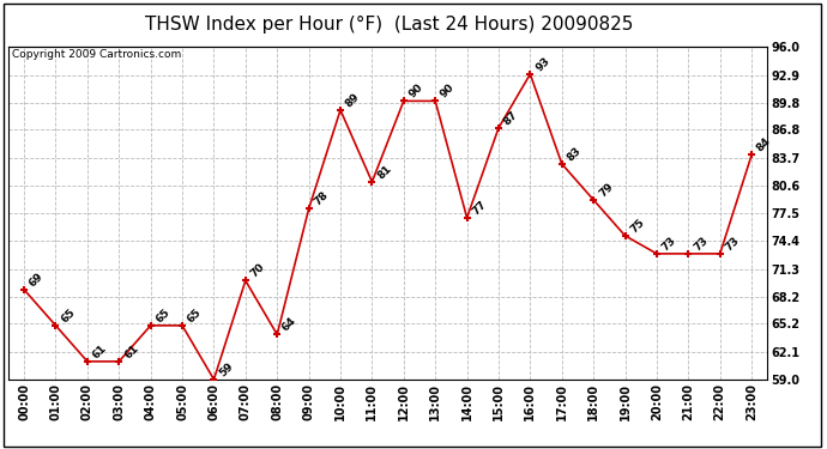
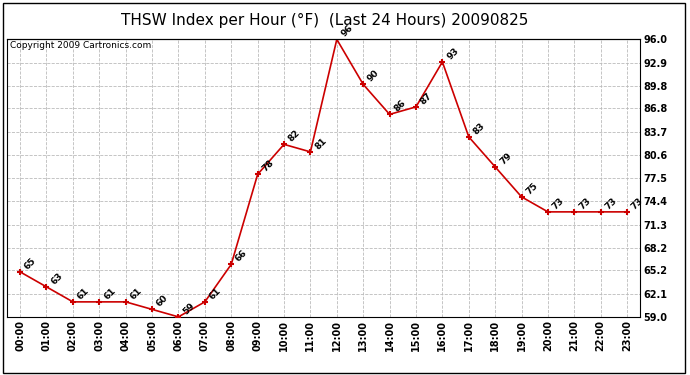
00:00: 69 -> 65
01:00: 65 -> 63
04:00: 65 -> 61
05:00: 65 -> 60
07:00: 70 -> 61
08:00: 64 -> 66
10:00: 89 -> 82
12:00: 90 -> 96
14:00: 77 -> 86
23:00: 84 -> 73
